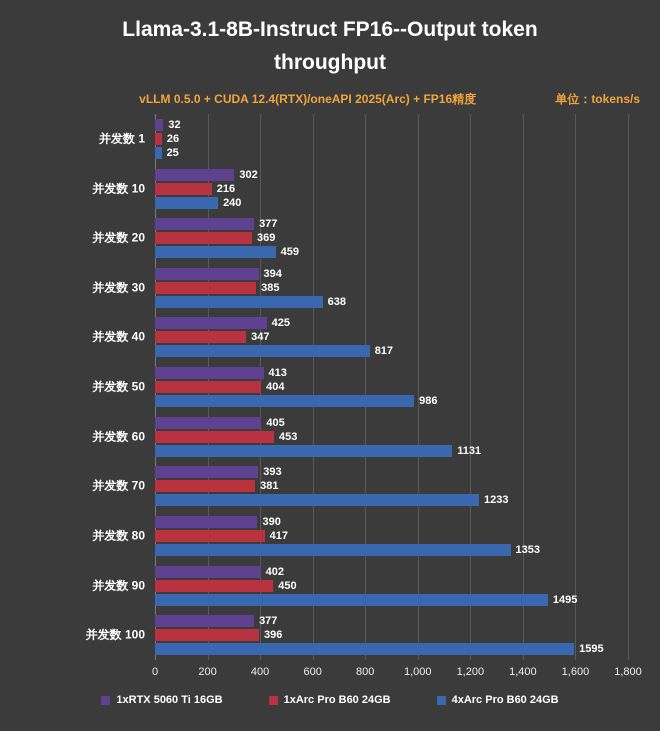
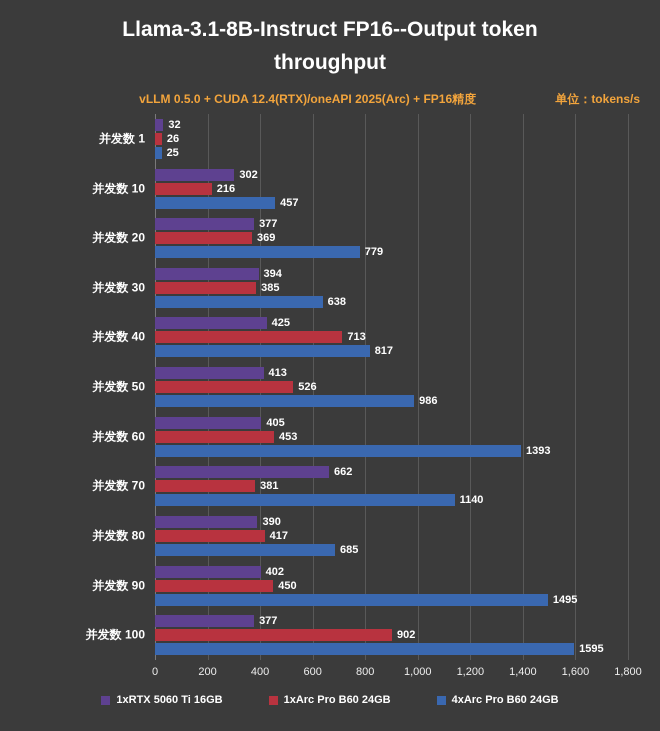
4xArc Pro B60 24GB/并发数 10: 240 -> 457
4xArc Pro B60 24GB/并发数 20: 459 -> 779
1xArc Pro B60 24GB/并发数 40: 347 -> 713
1xArc Pro B60 24GB/并发数 50: 404 -> 526
4xArc Pro B60 24GB/并发数 60: 1131 -> 1393
1xRTX 5060 Ti 16GB/并发数 70: 393 -> 662
4xArc Pro B60 24GB/并发数 70: 1233 -> 1140
4xArc Pro B60 24GB/并发数 80: 1353 -> 685
1xArc Pro B60 24GB/并发数 100: 396 -> 902
